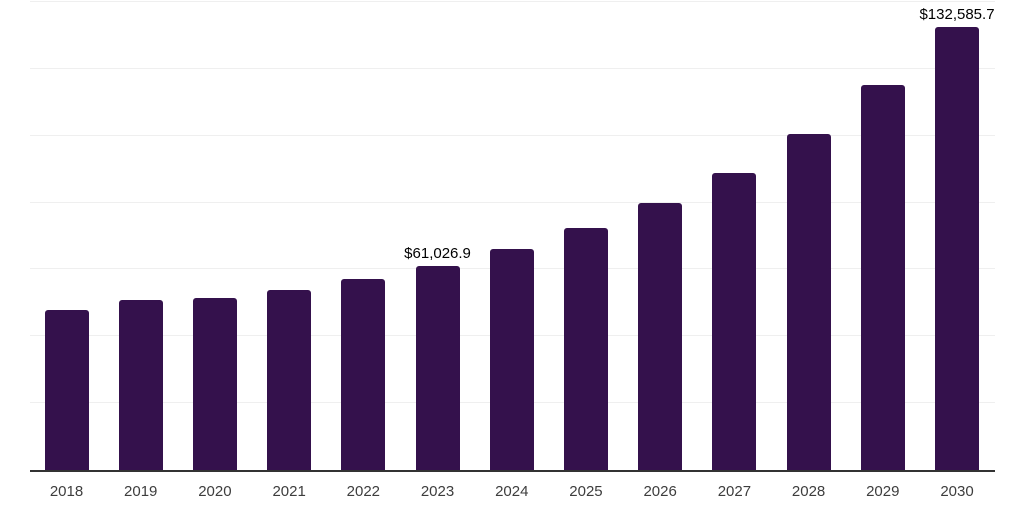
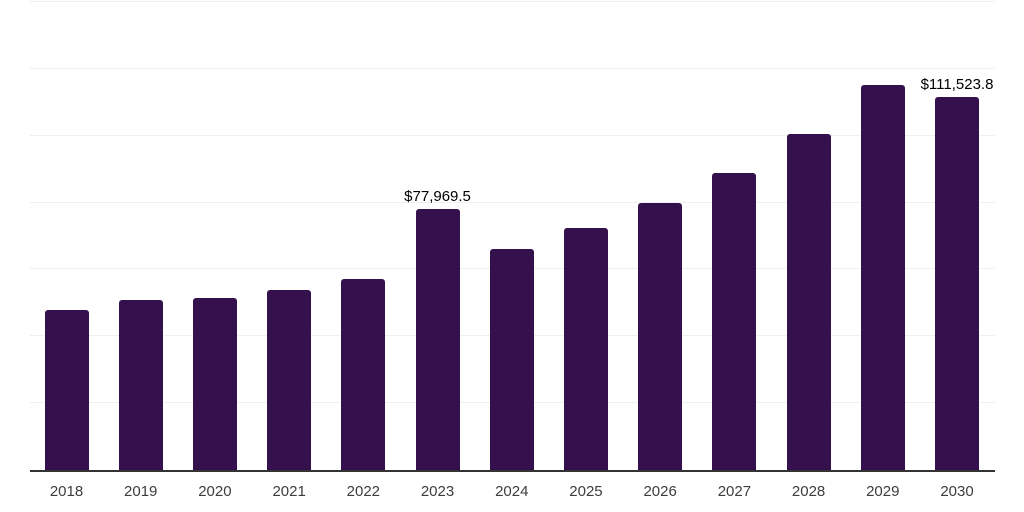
2023: $61,026.9 -> $77,969.5
2030: $132,585.7 -> $111,523.8
